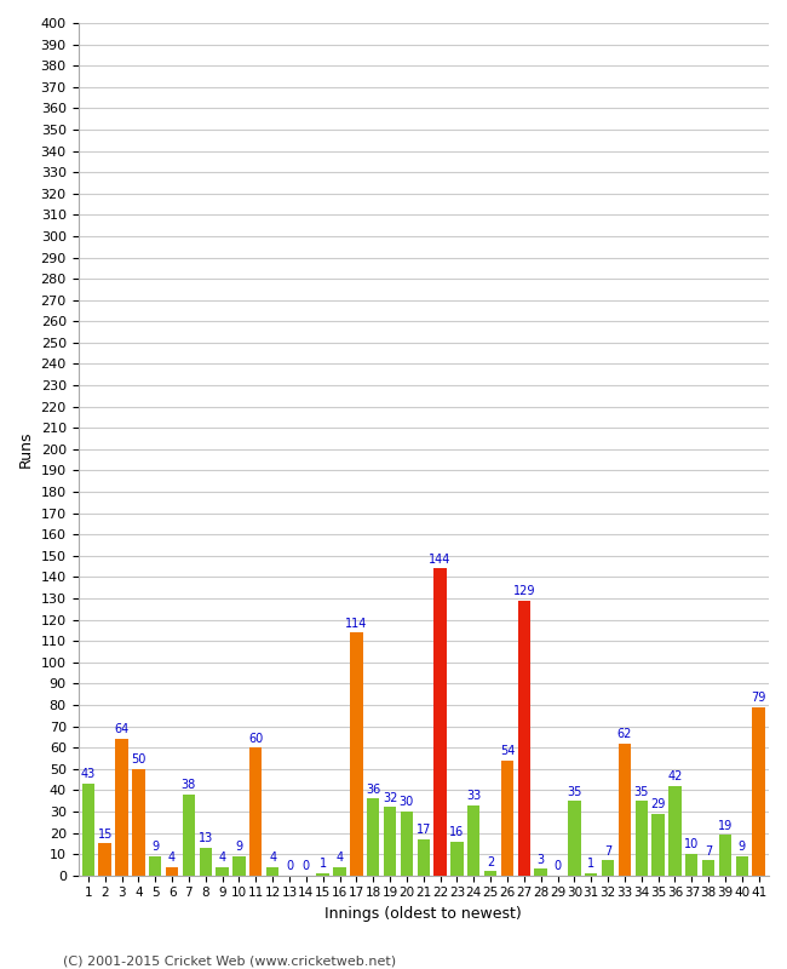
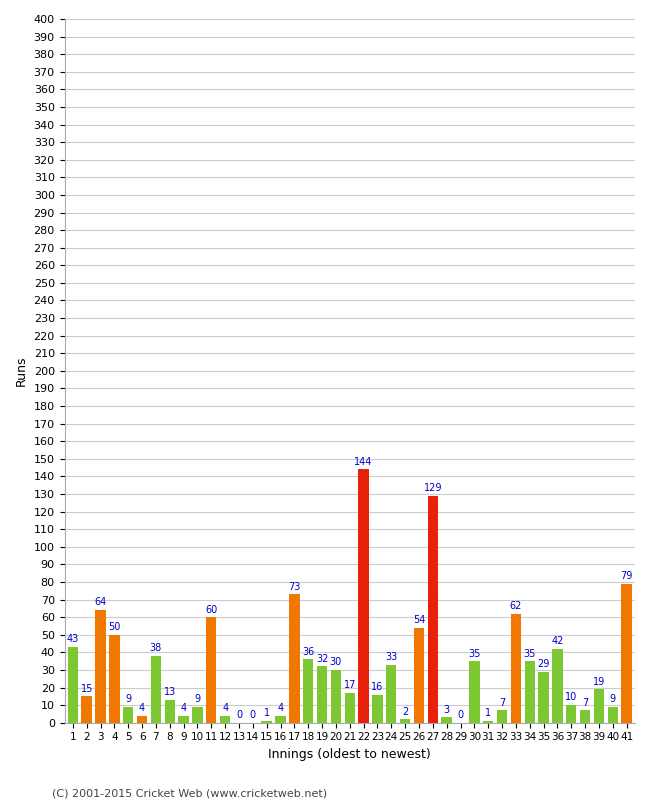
17: 114 -> 73
